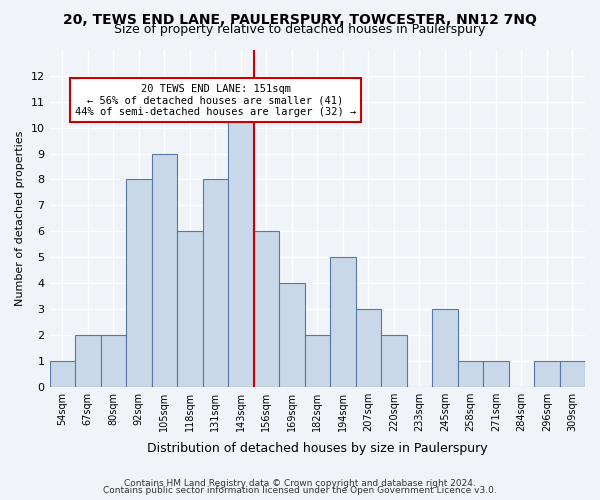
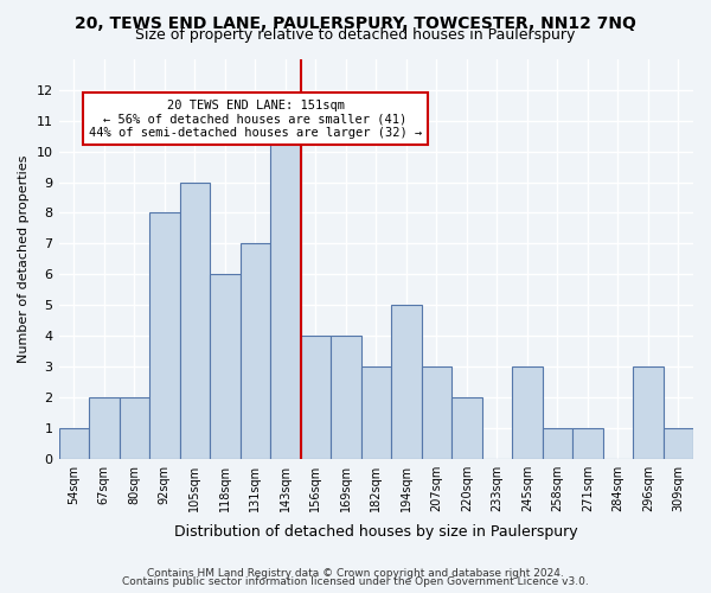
131sqm: 8 -> 7
156sqm: 6 -> 4
182sqm: 2 -> 3
296sqm: 1 -> 3
